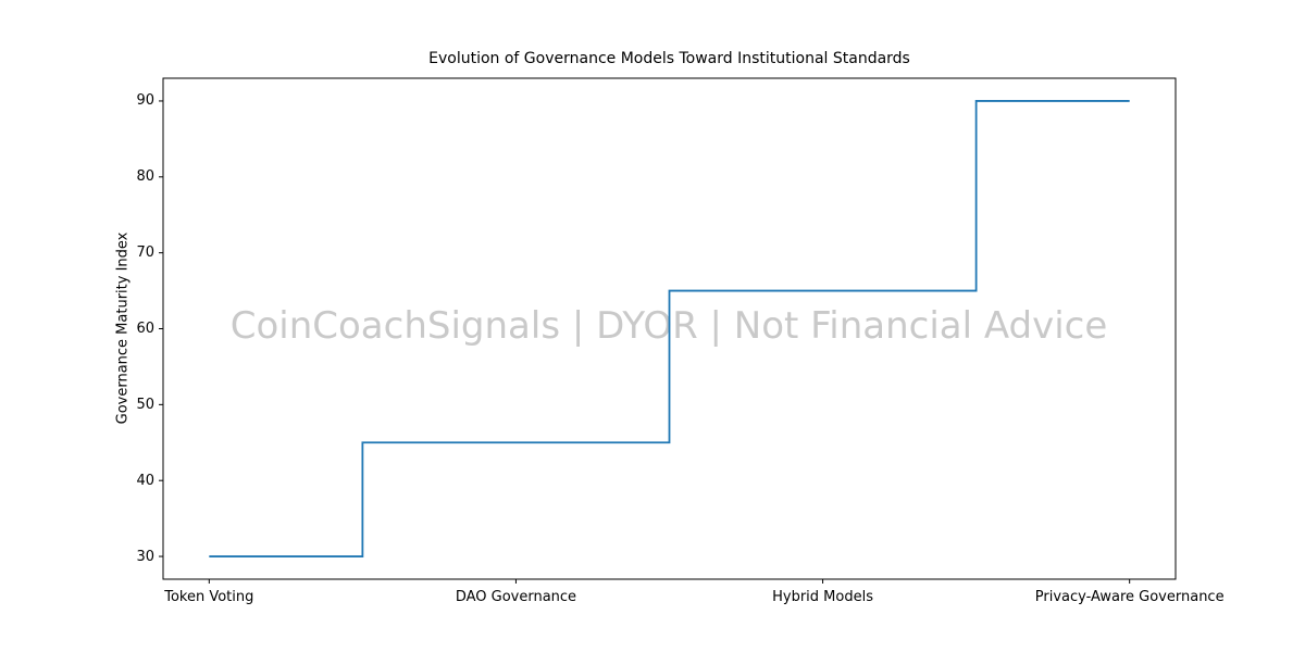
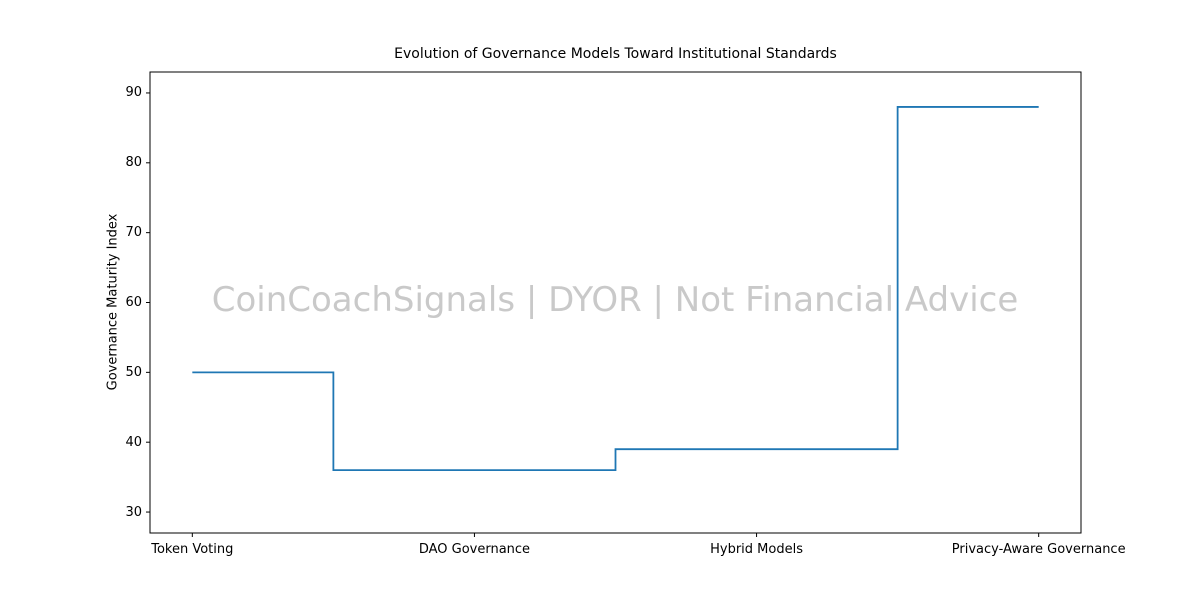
Token Voting: 30 -> 50
DAO Governance: 45 -> 36
Hybrid Models: 65 -> 39
Privacy-Aware Governance: 90 -> 88
